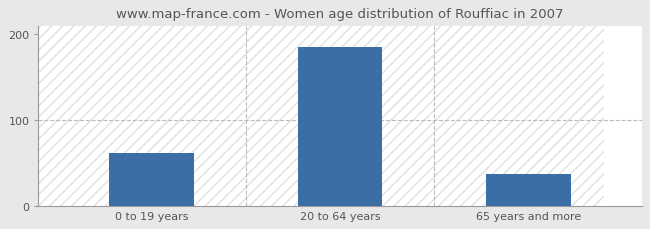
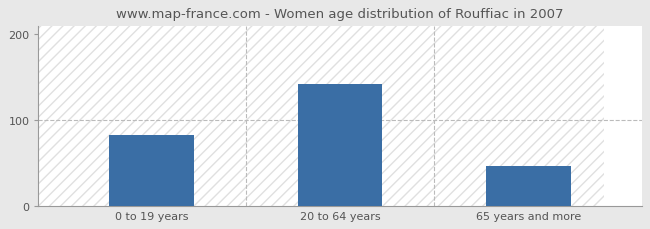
0 to 19 years: 62 -> 82
20 to 64 years: 185 -> 142
65 years and more: 37 -> 46
